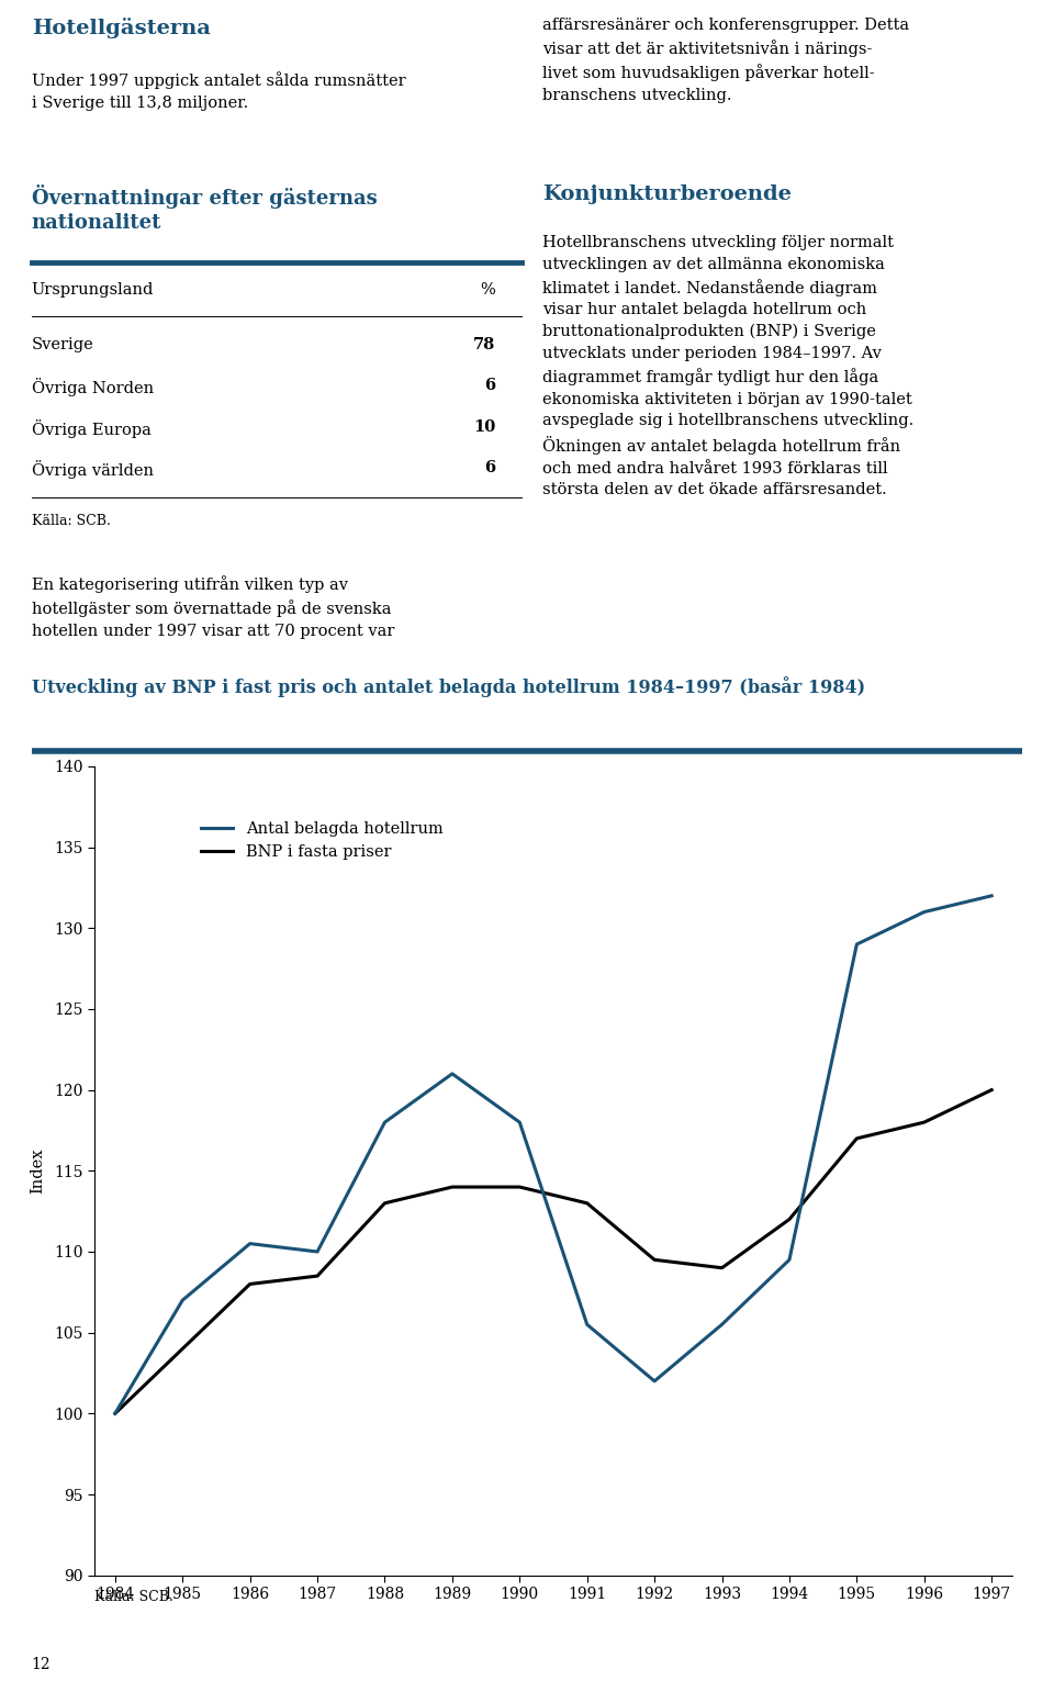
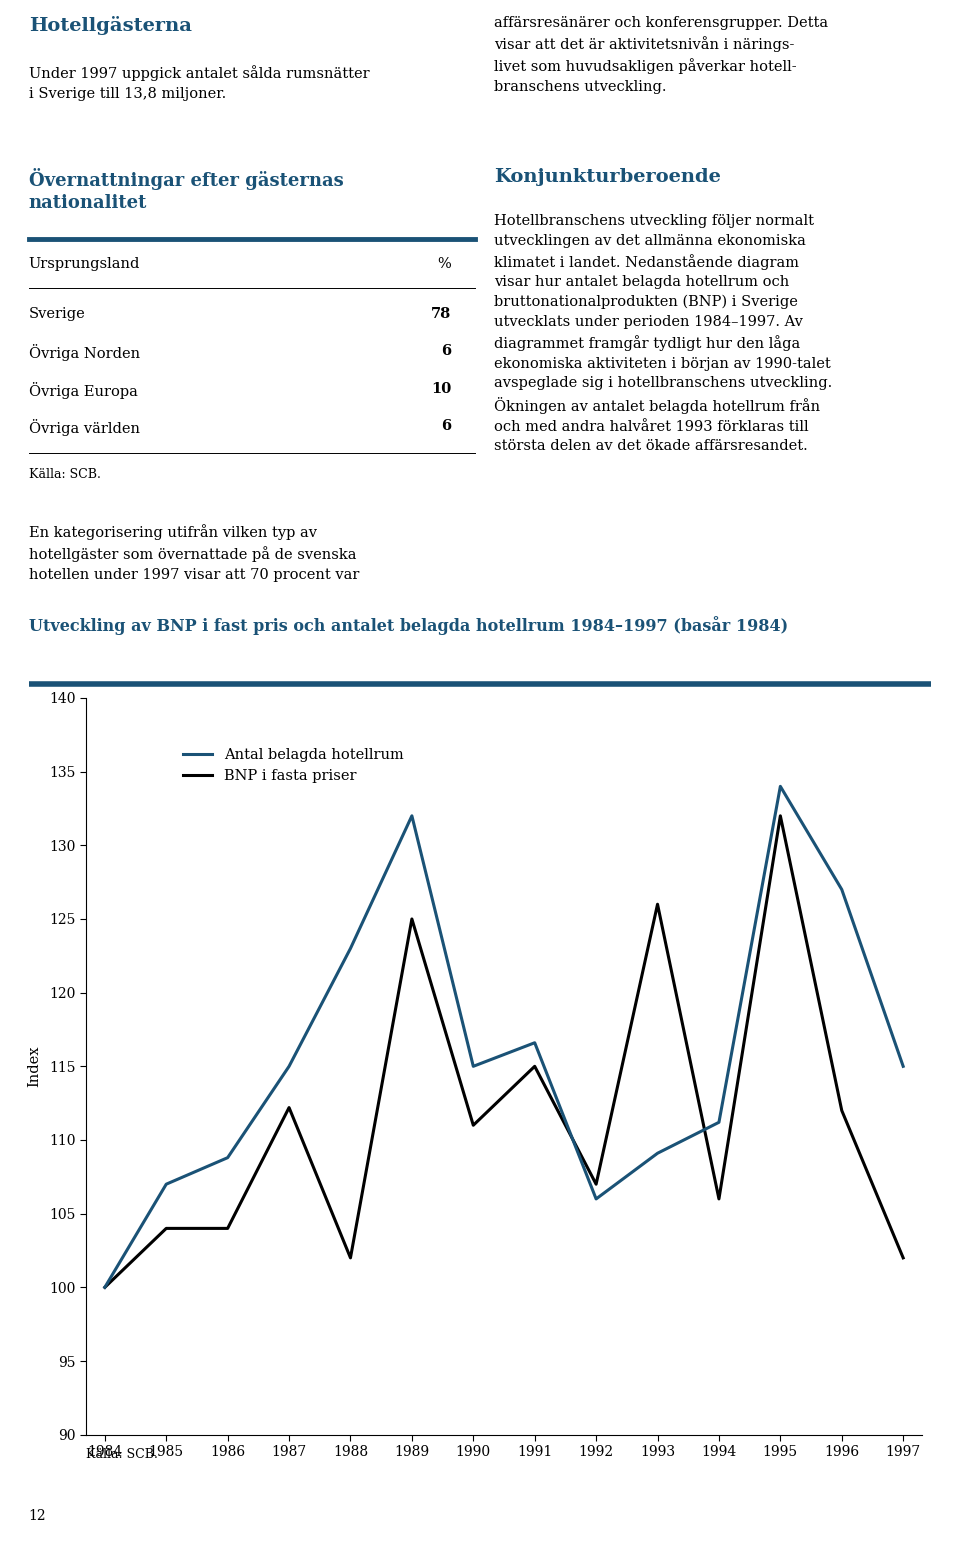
Antal belagda hotellrum/1986: 110.5 -> 108.8
BNP i fasta priser/1986: 108.0 -> 104.0
Antal belagda hotellrum/1987: 110.0 -> 115.0
BNP i fasta priser/1987: 108.5 -> 112.2
Antal belagda hotellrum/1988: 118.0 -> 123.0
BNP i fasta priser/1988: 113.0 -> 102.0
Antal belagda hotellrum/1989: 121.0 -> 132.0
BNP i fasta priser/1989: 114.0 -> 125.0
Antal belagda hotellrum/1990: 118.0 -> 115.0
BNP i fasta priser/1990: 114.0 -> 111.0
Antal belagda hotellrum/1991: 105.5 -> 116.6
BNP i fasta priser/1991: 113.0 -> 115.0
Antal belagda hotellrum/1992: 102.0 -> 106.0
BNP i fasta priser/1992: 109.5 -> 107.0
Antal belagda hotellrum/1993: 105.5 -> 109.1
BNP i fasta priser/1993: 109.0 -> 126.0
Antal belagda hotellrum/1994: 109.5 -> 111.2
BNP i fasta priser/1994: 112.0 -> 106.0
Antal belagda hotellrum/1995: 129.0 -> 134.0
BNP i fasta priser/1995: 117.0 -> 132.0
Antal belagda hotellrum/1996: 131.0 -> 127.0
BNP i fasta priser/1996: 118.0 -> 112.0
Antal belagda hotellrum/1997: 132.0 -> 115.0
BNP i fasta priser/1997: 120.0 -> 102.0
